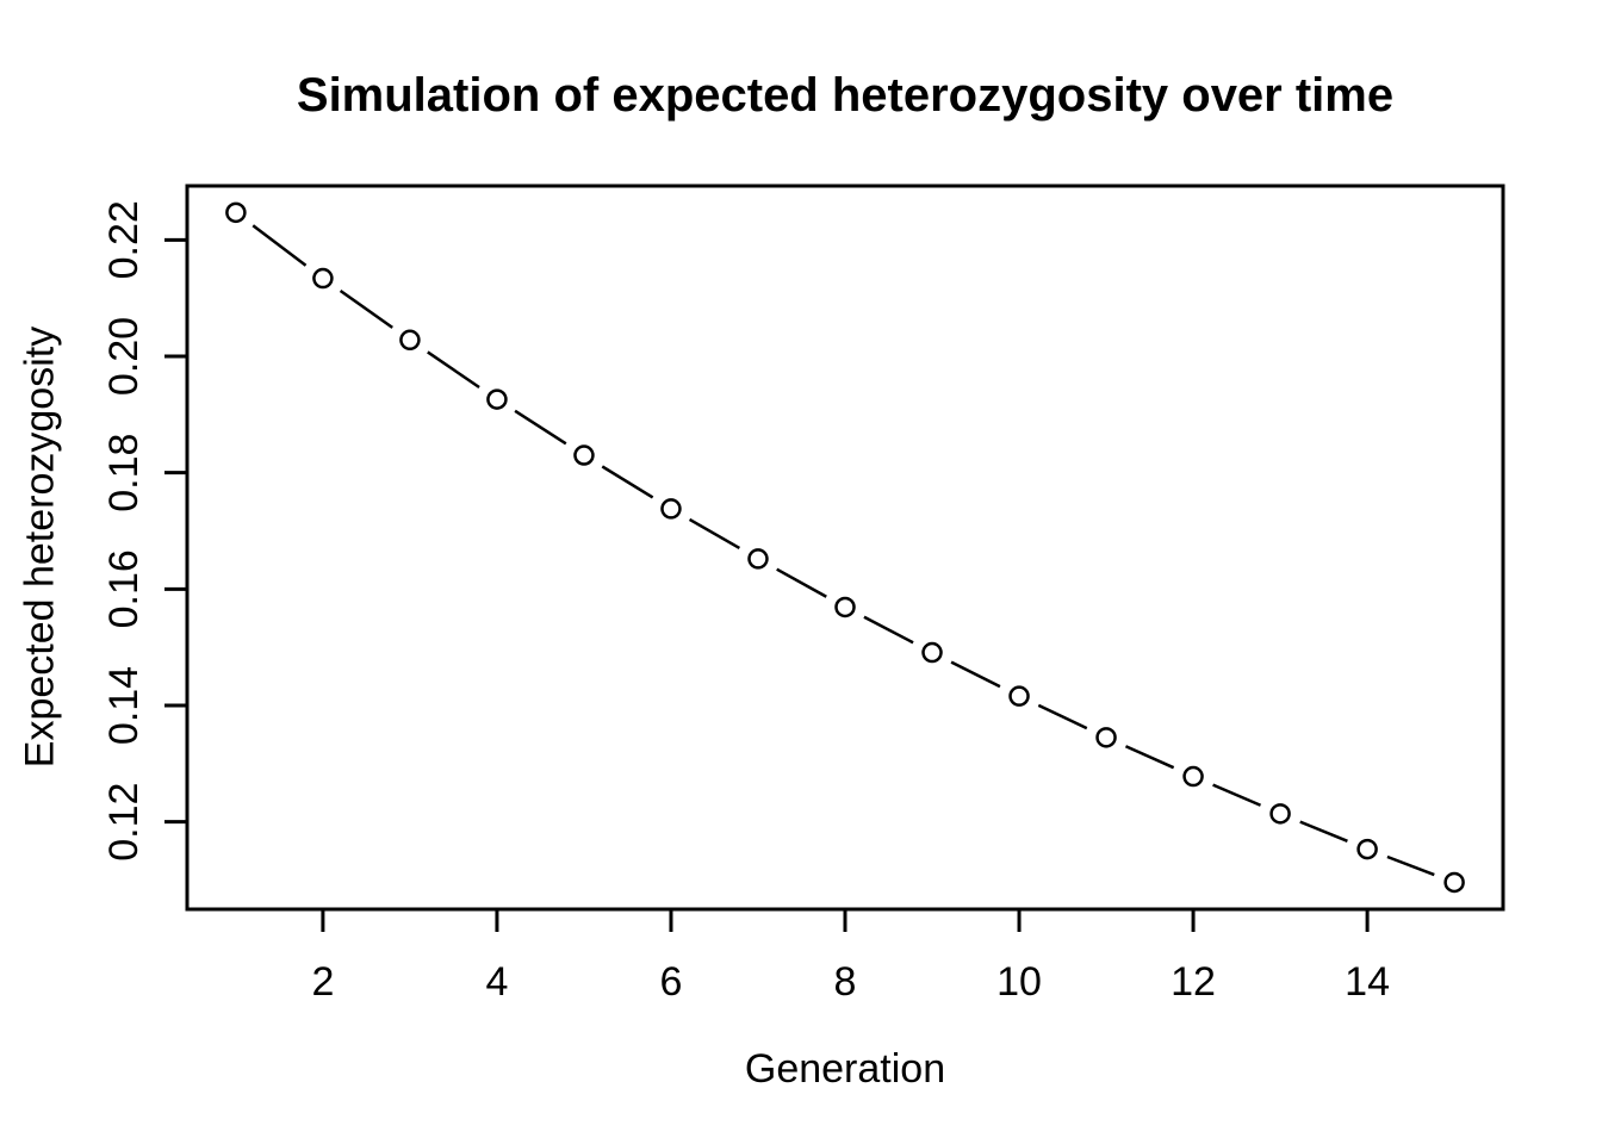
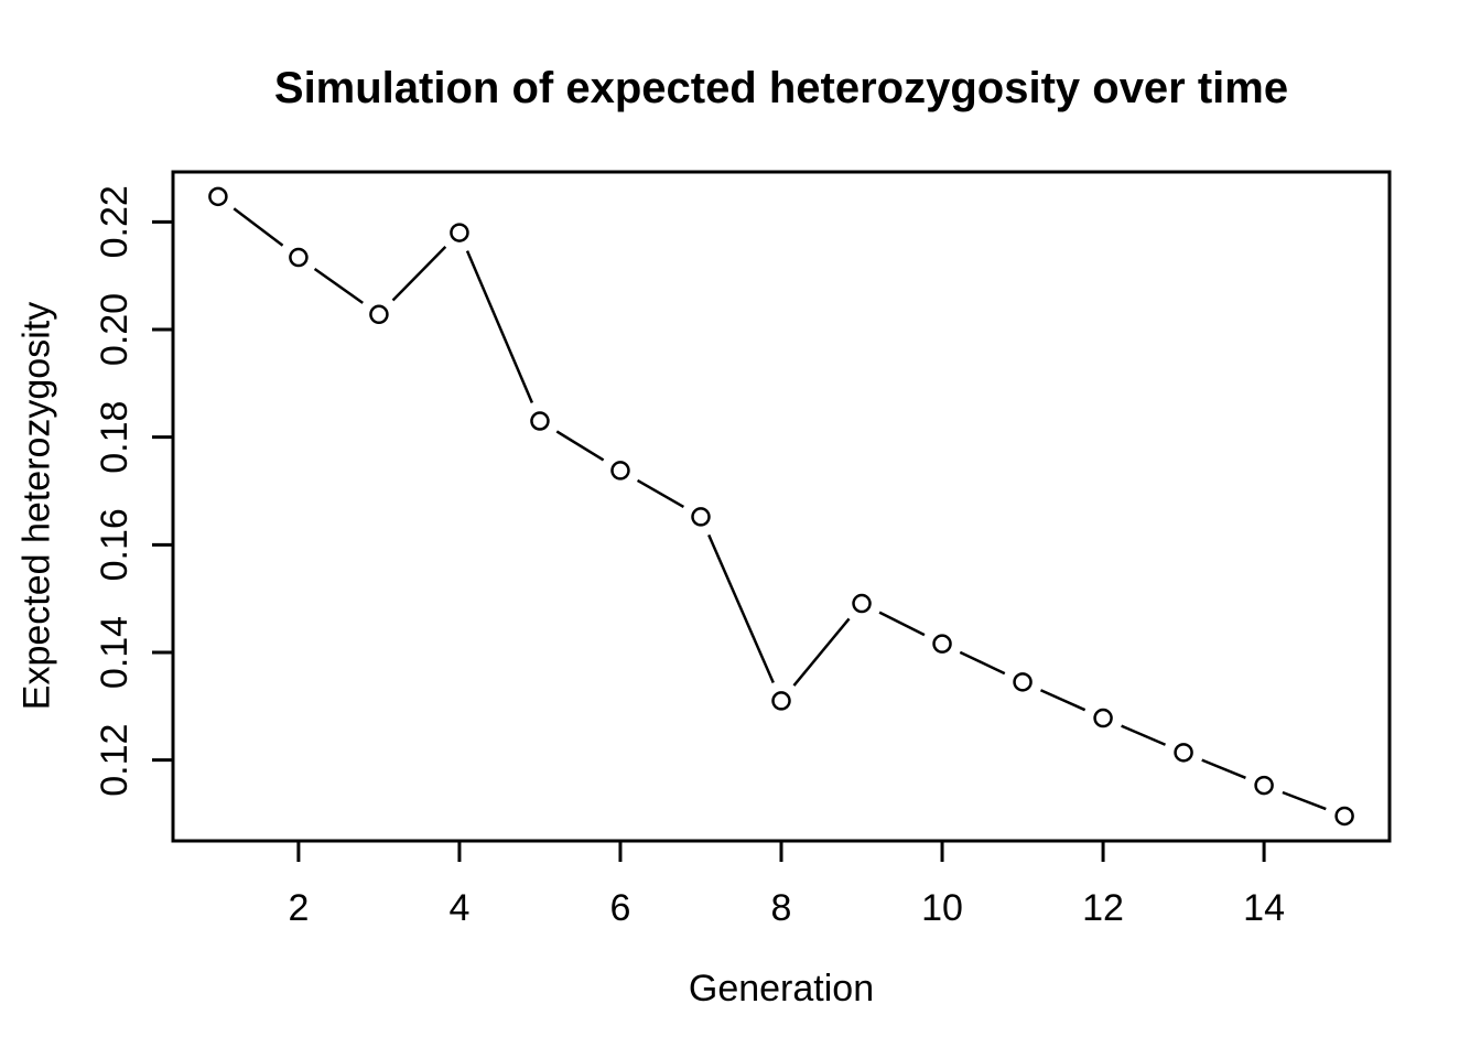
4: 0.193 -> 0.218
8: 0.157 -> 0.131
